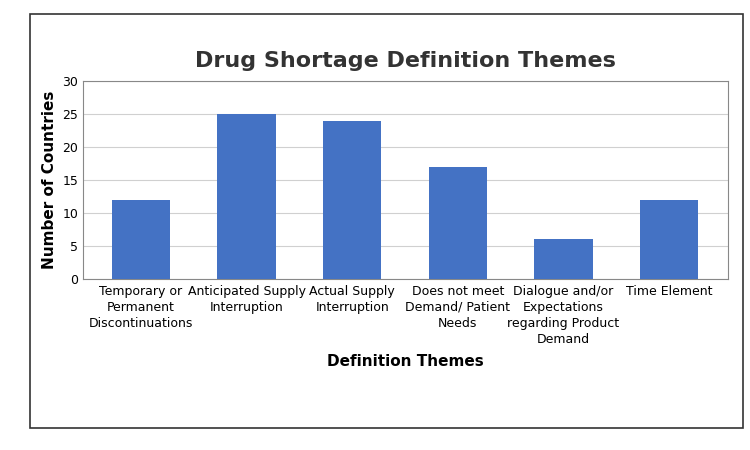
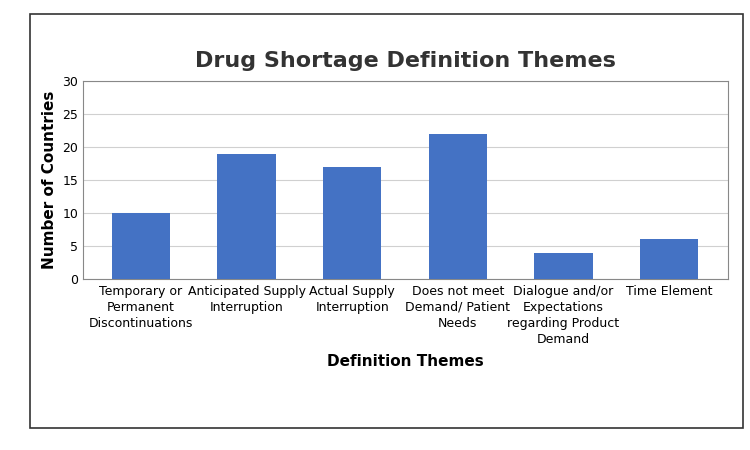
Temporary or Permanent Discontinuations: 12 -> 10
Anticipated Supply Interruption: 25 -> 19
Actual Supply Interruption: 24 -> 17
Does not meet Demand/ Patient Needs: 17 -> 22
Dialogue and/or Expectations regarding Product Demand: 6 -> 4
Time Element: 12 -> 6
